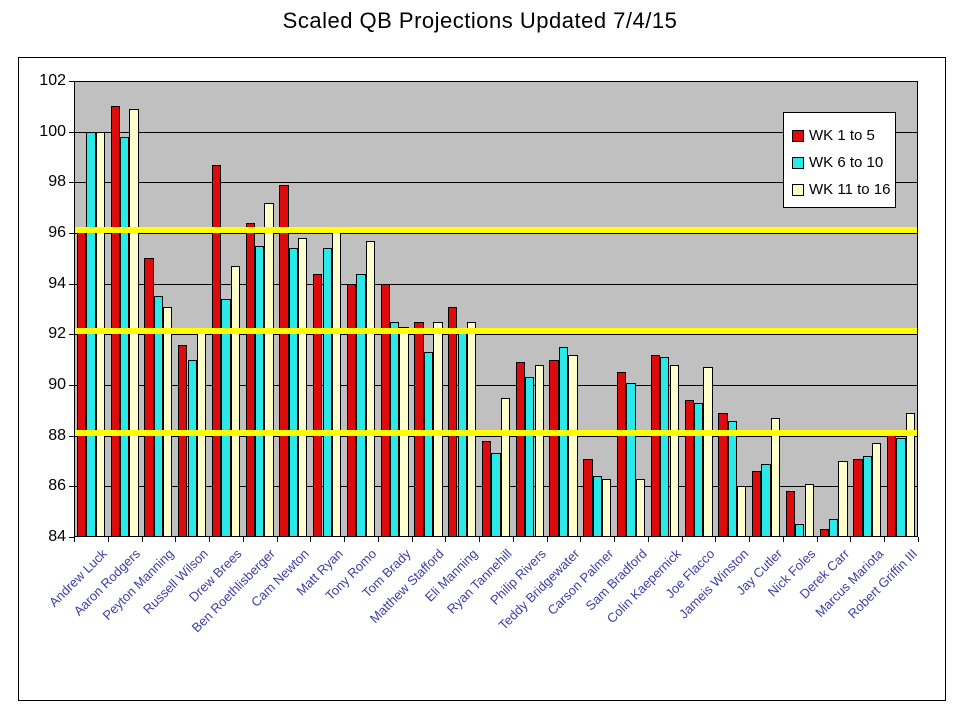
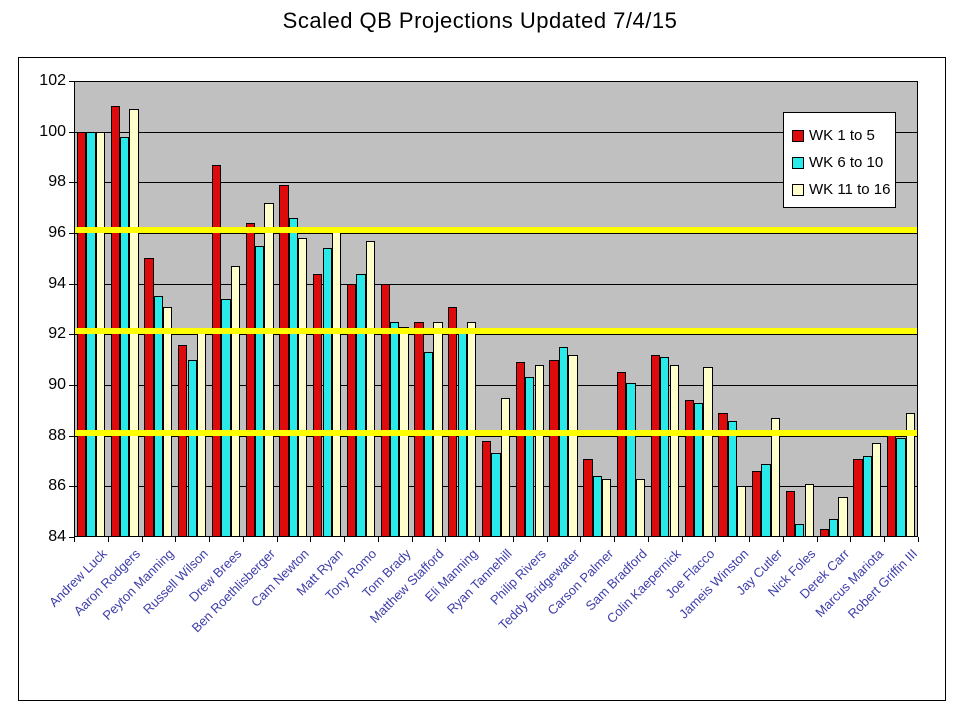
WK 1 to 5/Andrew Luck: 96.1 -> 100.0
WK 6 to 10/Cam Newton: 95.4 -> 96.6
WK 11 to 16/Derek Carr: 87.0 -> 85.6
